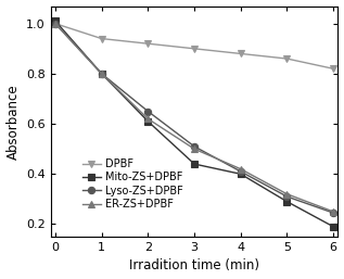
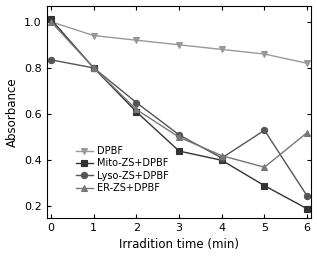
Lyso-ZS+DPBF/0: 1.000 -> 0.835
Lyso-ZS+DPBF/5: 0.310 -> 0.530
ER-ZS+DPBF/5: 0.32 -> 0.37
ER-ZS+DPBF/6: 0.25 -> 0.52
